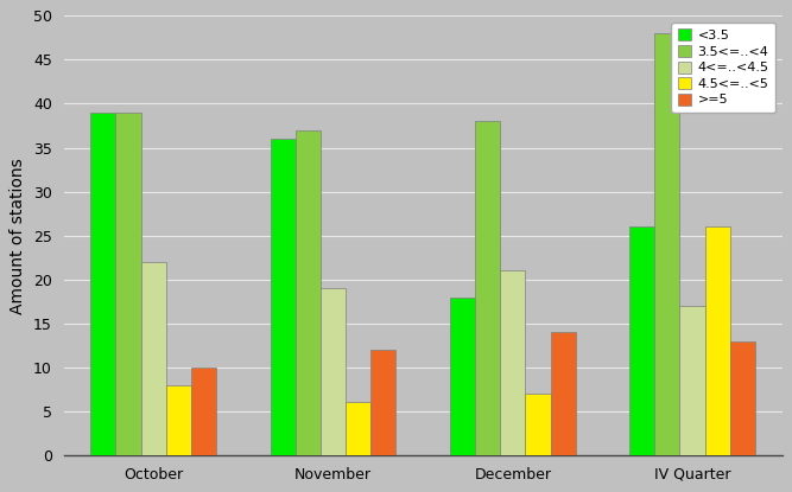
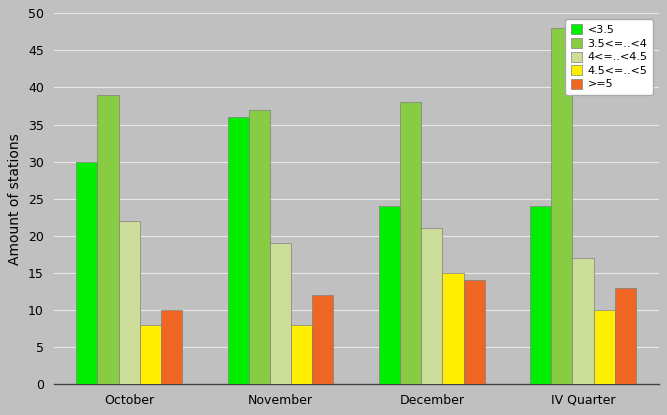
<3.5/October: 39 -> 30
4.5<=..<5/November: 6 -> 8
<3.5/December: 18 -> 24
4.5<=..<5/December: 7 -> 15
<3.5/IV Quarter: 26 -> 24
4.5<=..<5/IV Quarter: 26 -> 10
